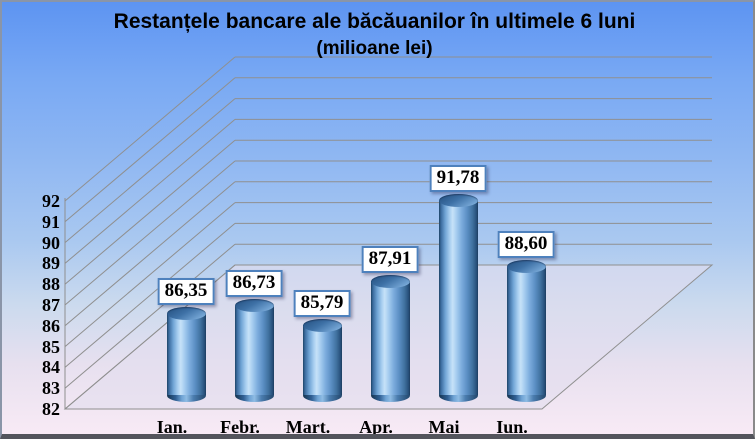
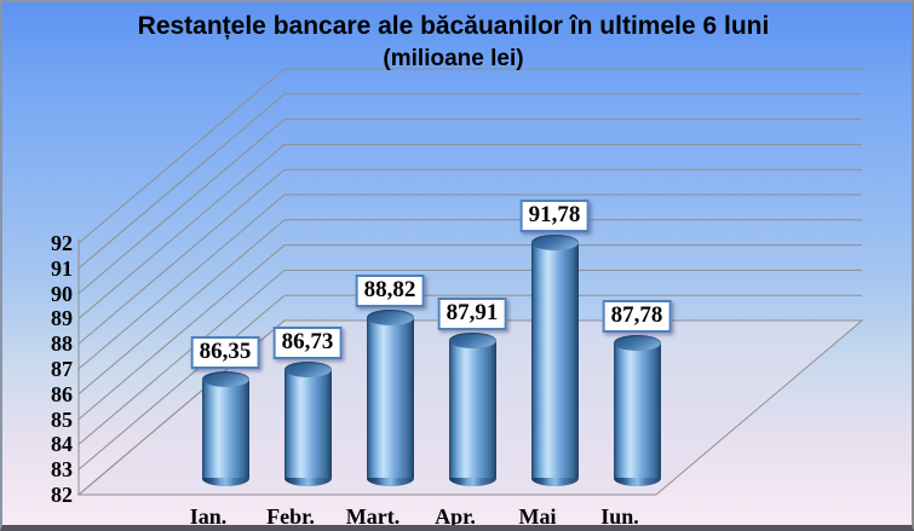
Mart.: 85,79 -> 88,82
Iun.: 88,60 -> 87,78
